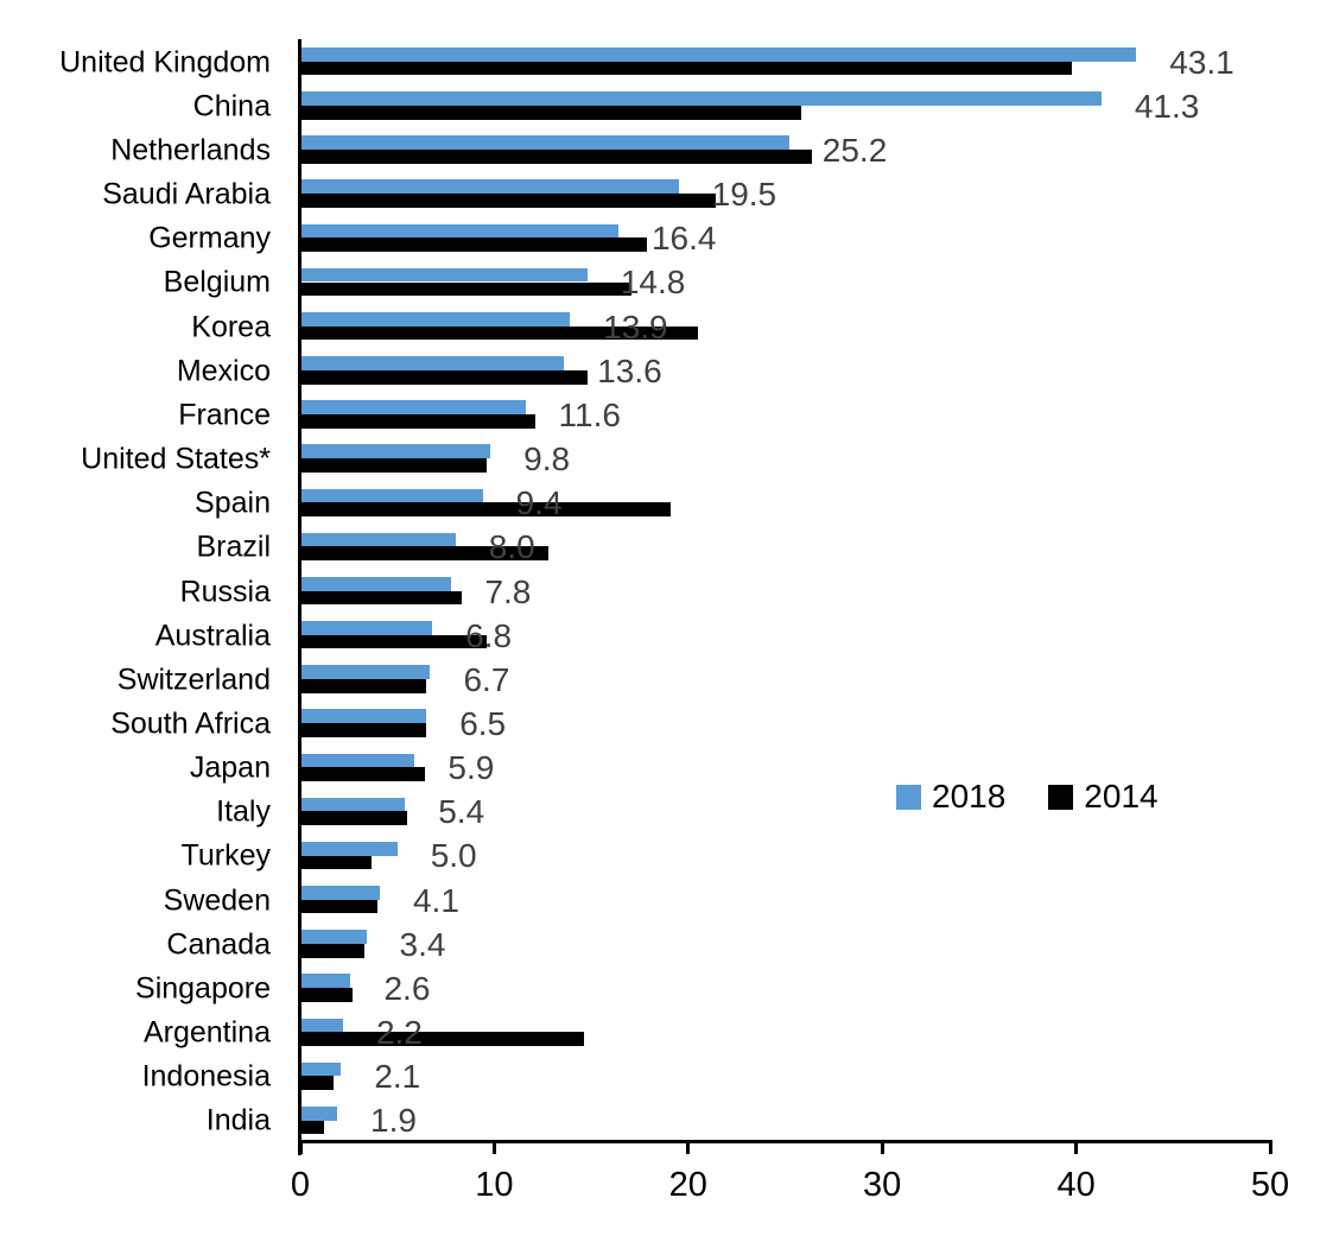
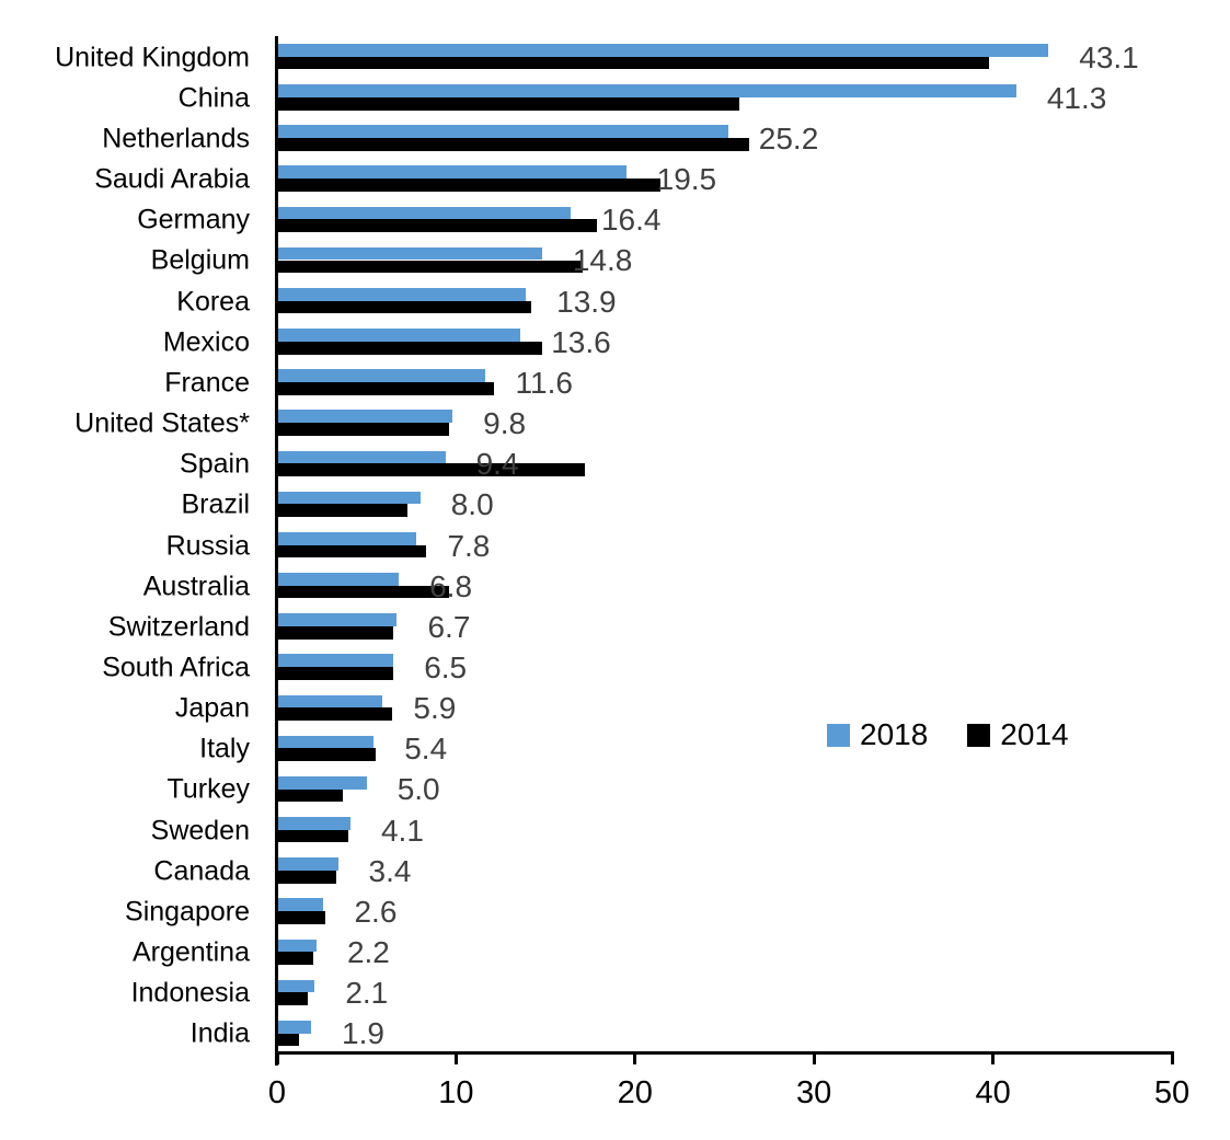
2014/Korea: 20.5 -> 14.2
2014/Spain: 19.1 -> 17.2
2014/Brazil: 12.8 -> 7.3
2014/Argentina: 14.6 -> 2.0
